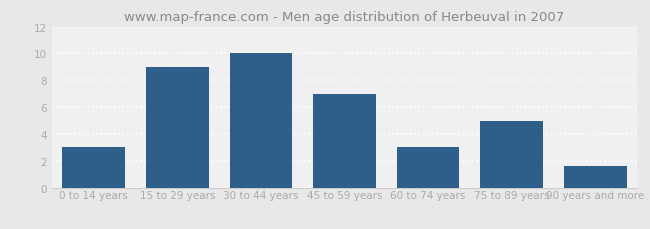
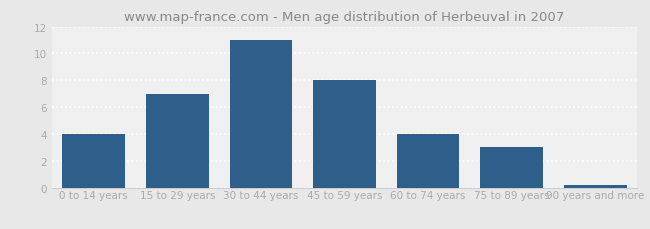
0 to 14 years: 3.0 -> 4.0
15 to 29 years: 9.0 -> 7.0
30 to 44 years: 10.0 -> 11.0
45 to 59 years: 7.0 -> 8.0
60 to 74 years: 3.0 -> 4.0
75 to 89 years: 5.0 -> 3.0
90 years and more: 1.6 -> 0.2
